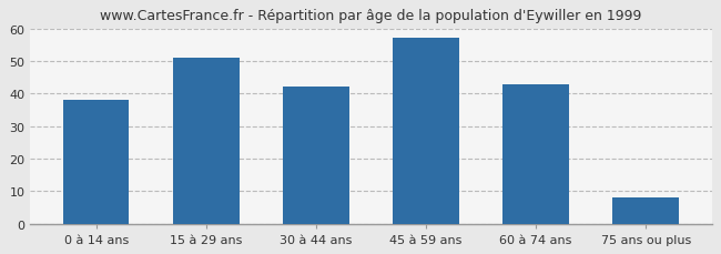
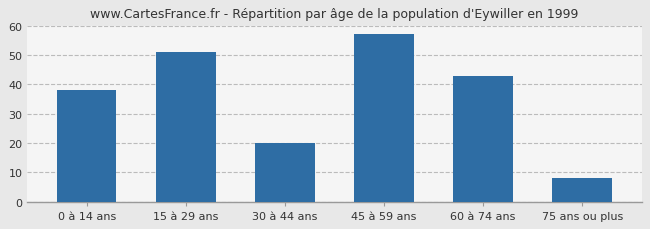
30 à 44 ans: 42 -> 20
